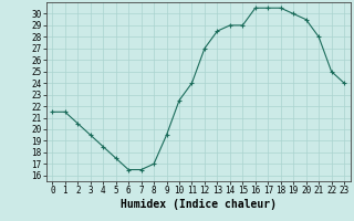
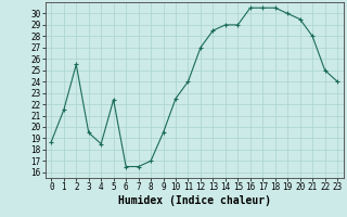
0: 21.5 -> 18.7
2: 20.5 -> 25.5
5: 17.5 -> 22.4
